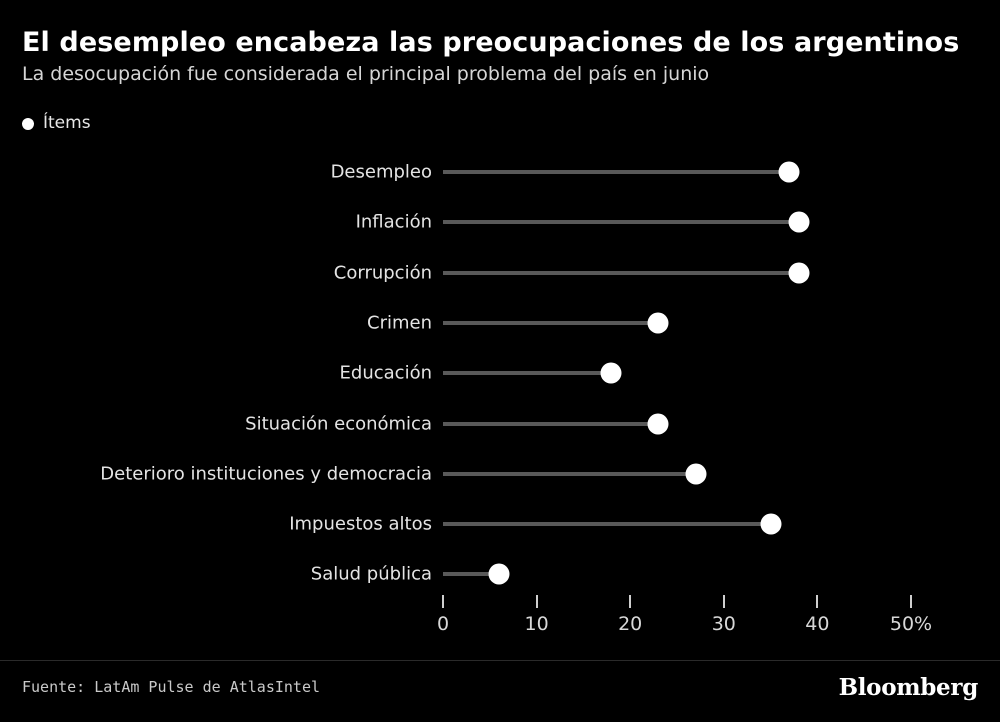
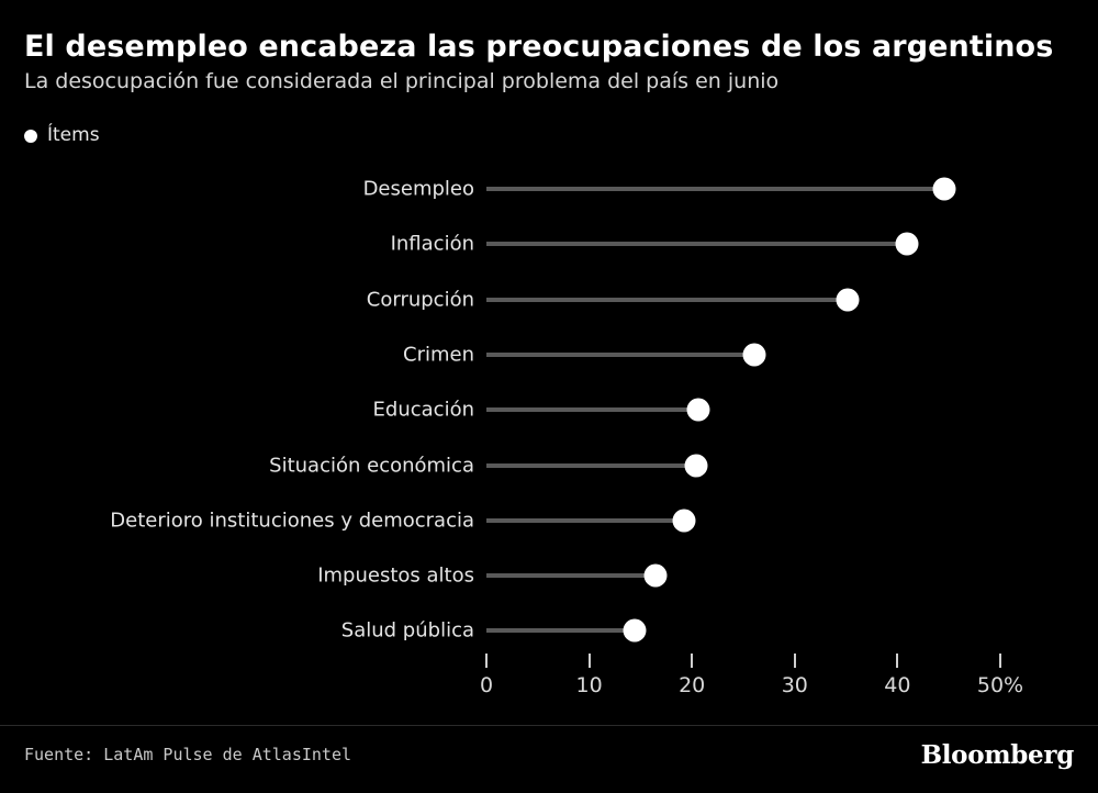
Desempleo: 37% -> 45%
Inflación: 38% -> 41%
Corrupción: 38% -> 35%
Crimen: 23% -> 26%
Educación: 18% -> 21%
Situación económica: 23% -> 20%
Deterioro instituciones y democracia: 27% -> 19%
Impuestos altos: 35% -> 16%
Salud pública: 6% -> 14%
